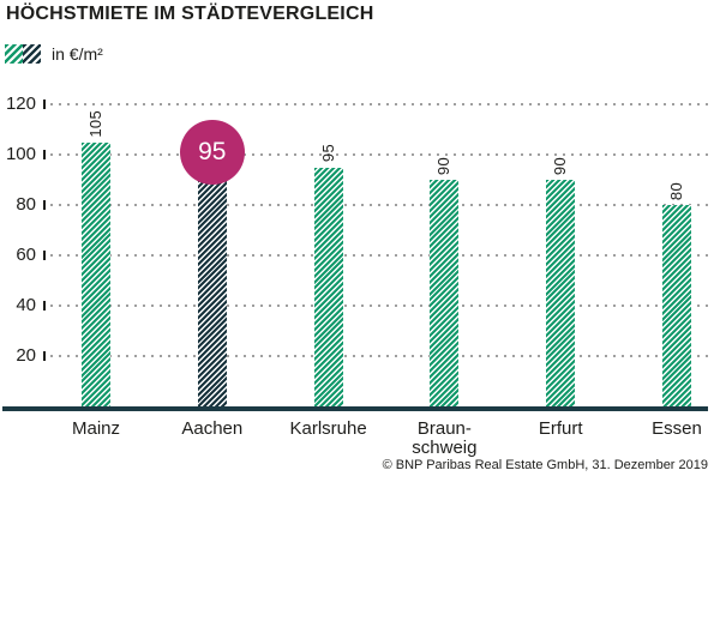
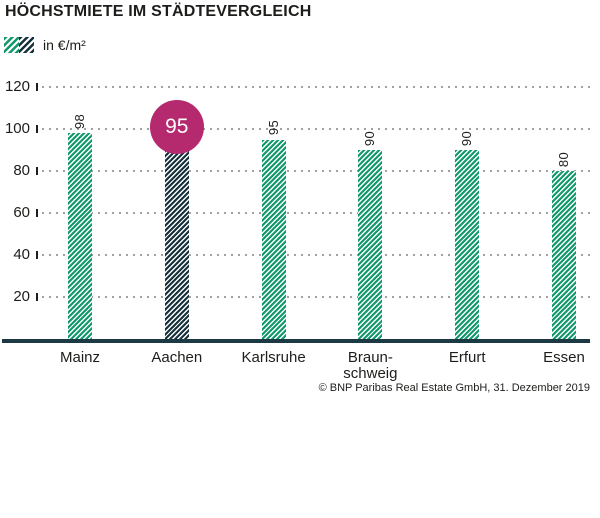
Mainz: 105 -> 98
